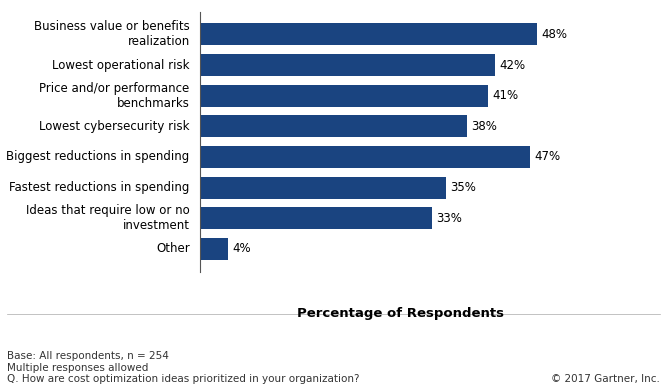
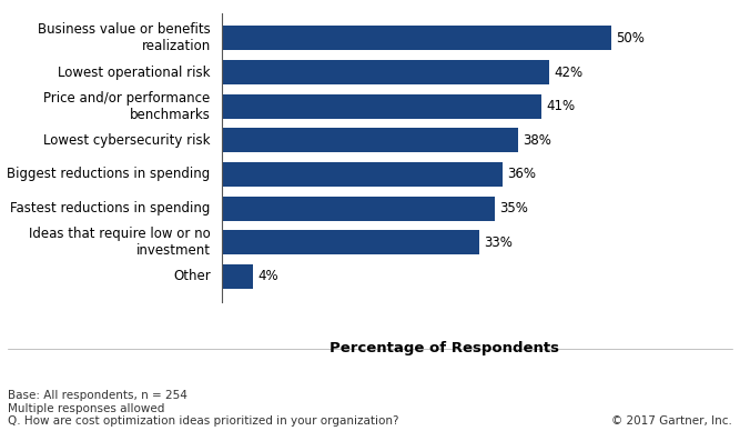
Business value or benefits realization: 48% -> 50%
Biggest reductions in spending: 47% -> 36%
